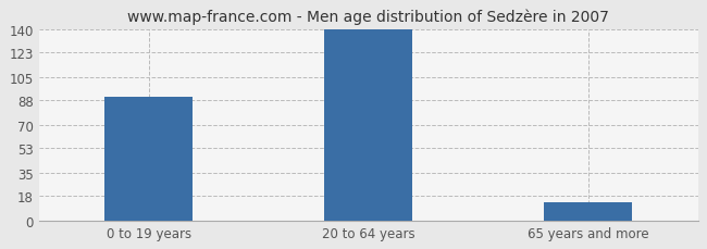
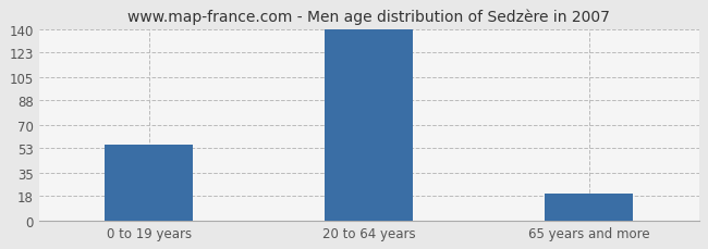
0 to 19 years: 91 -> 56
65 years and more: 13 -> 20
